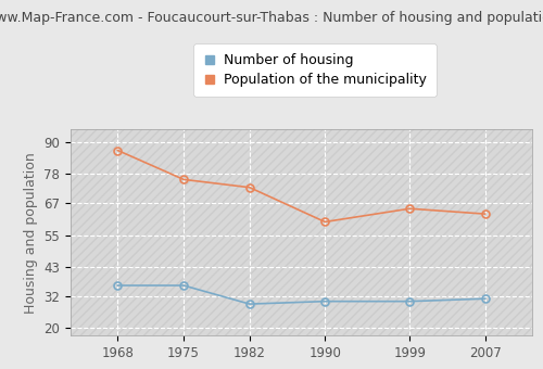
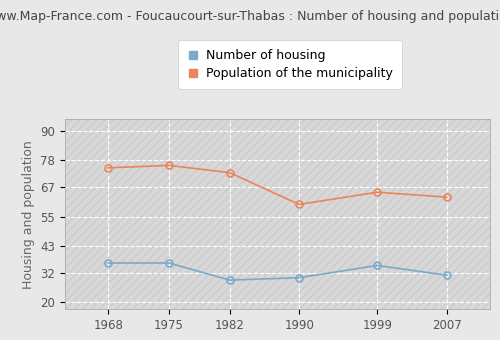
Population of the municipality/1968: 87 -> 75
Number of housing/1999: 30 -> 35
